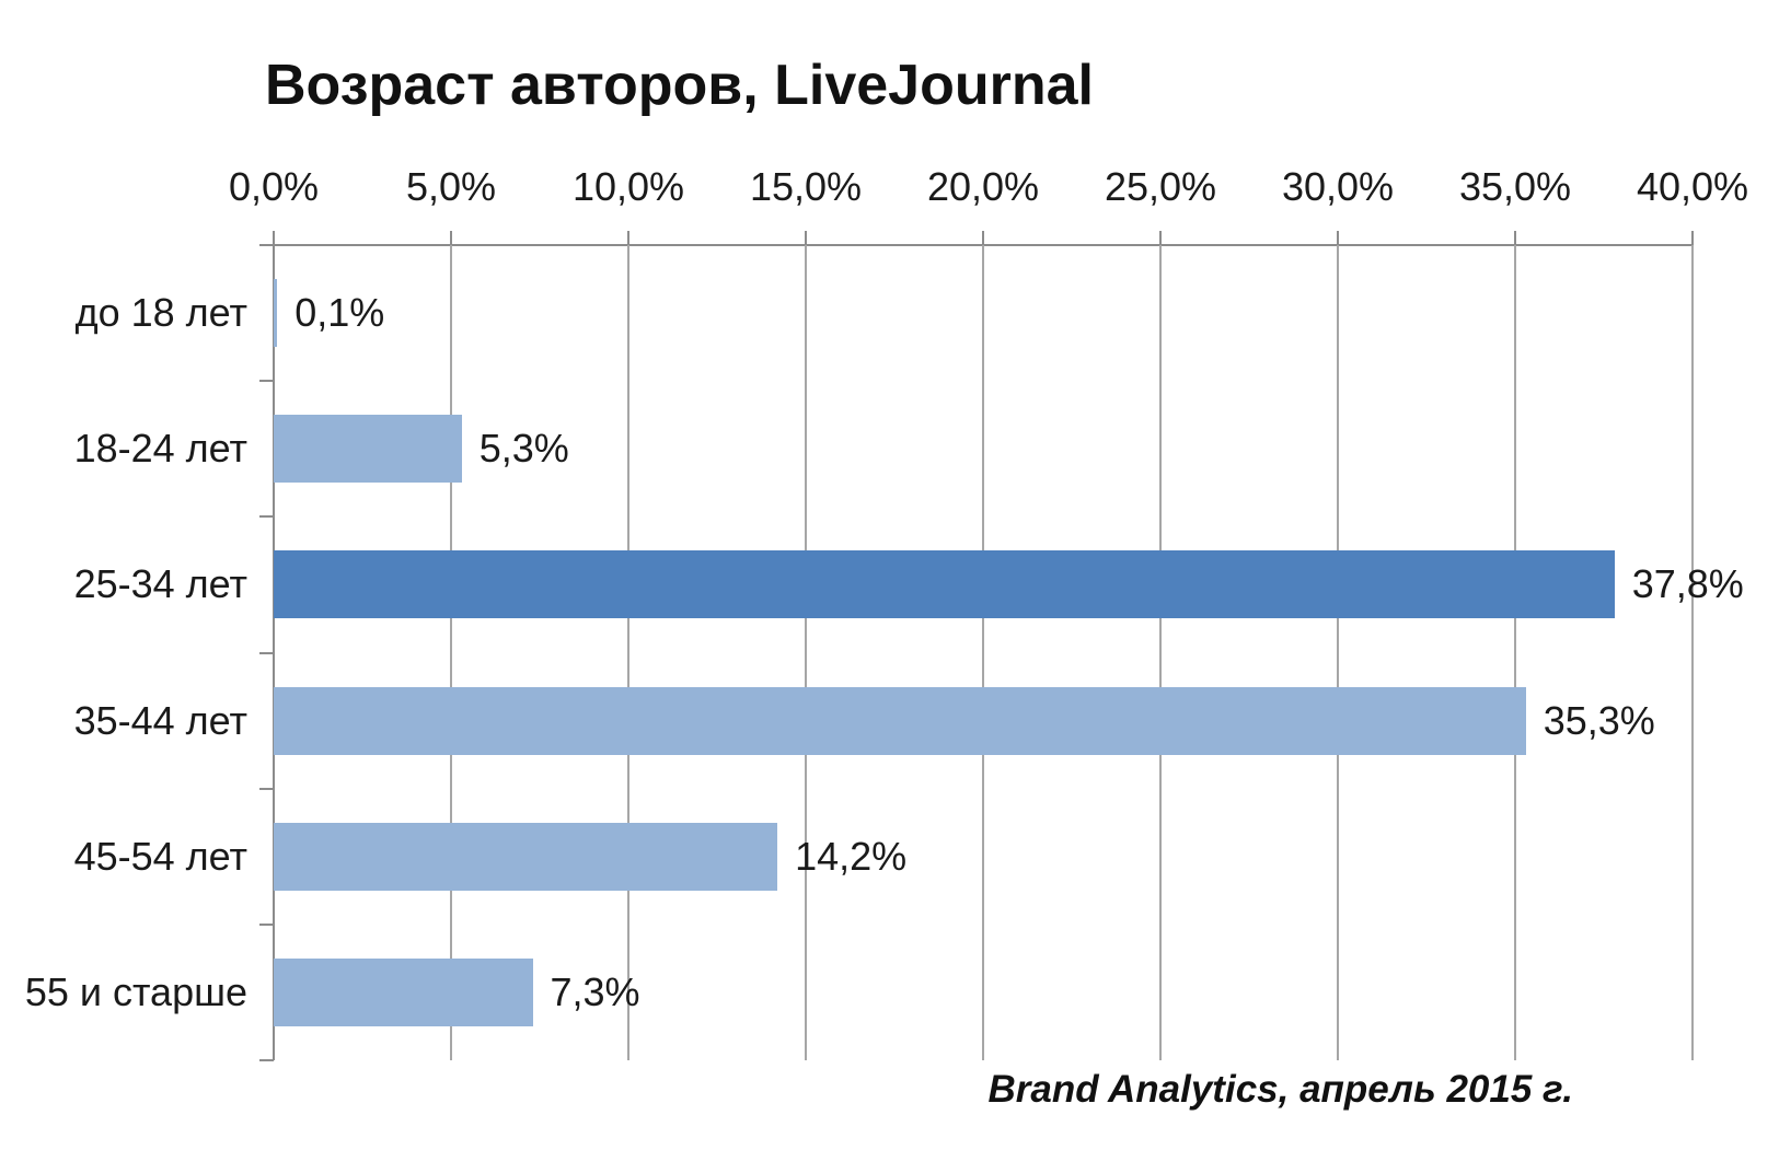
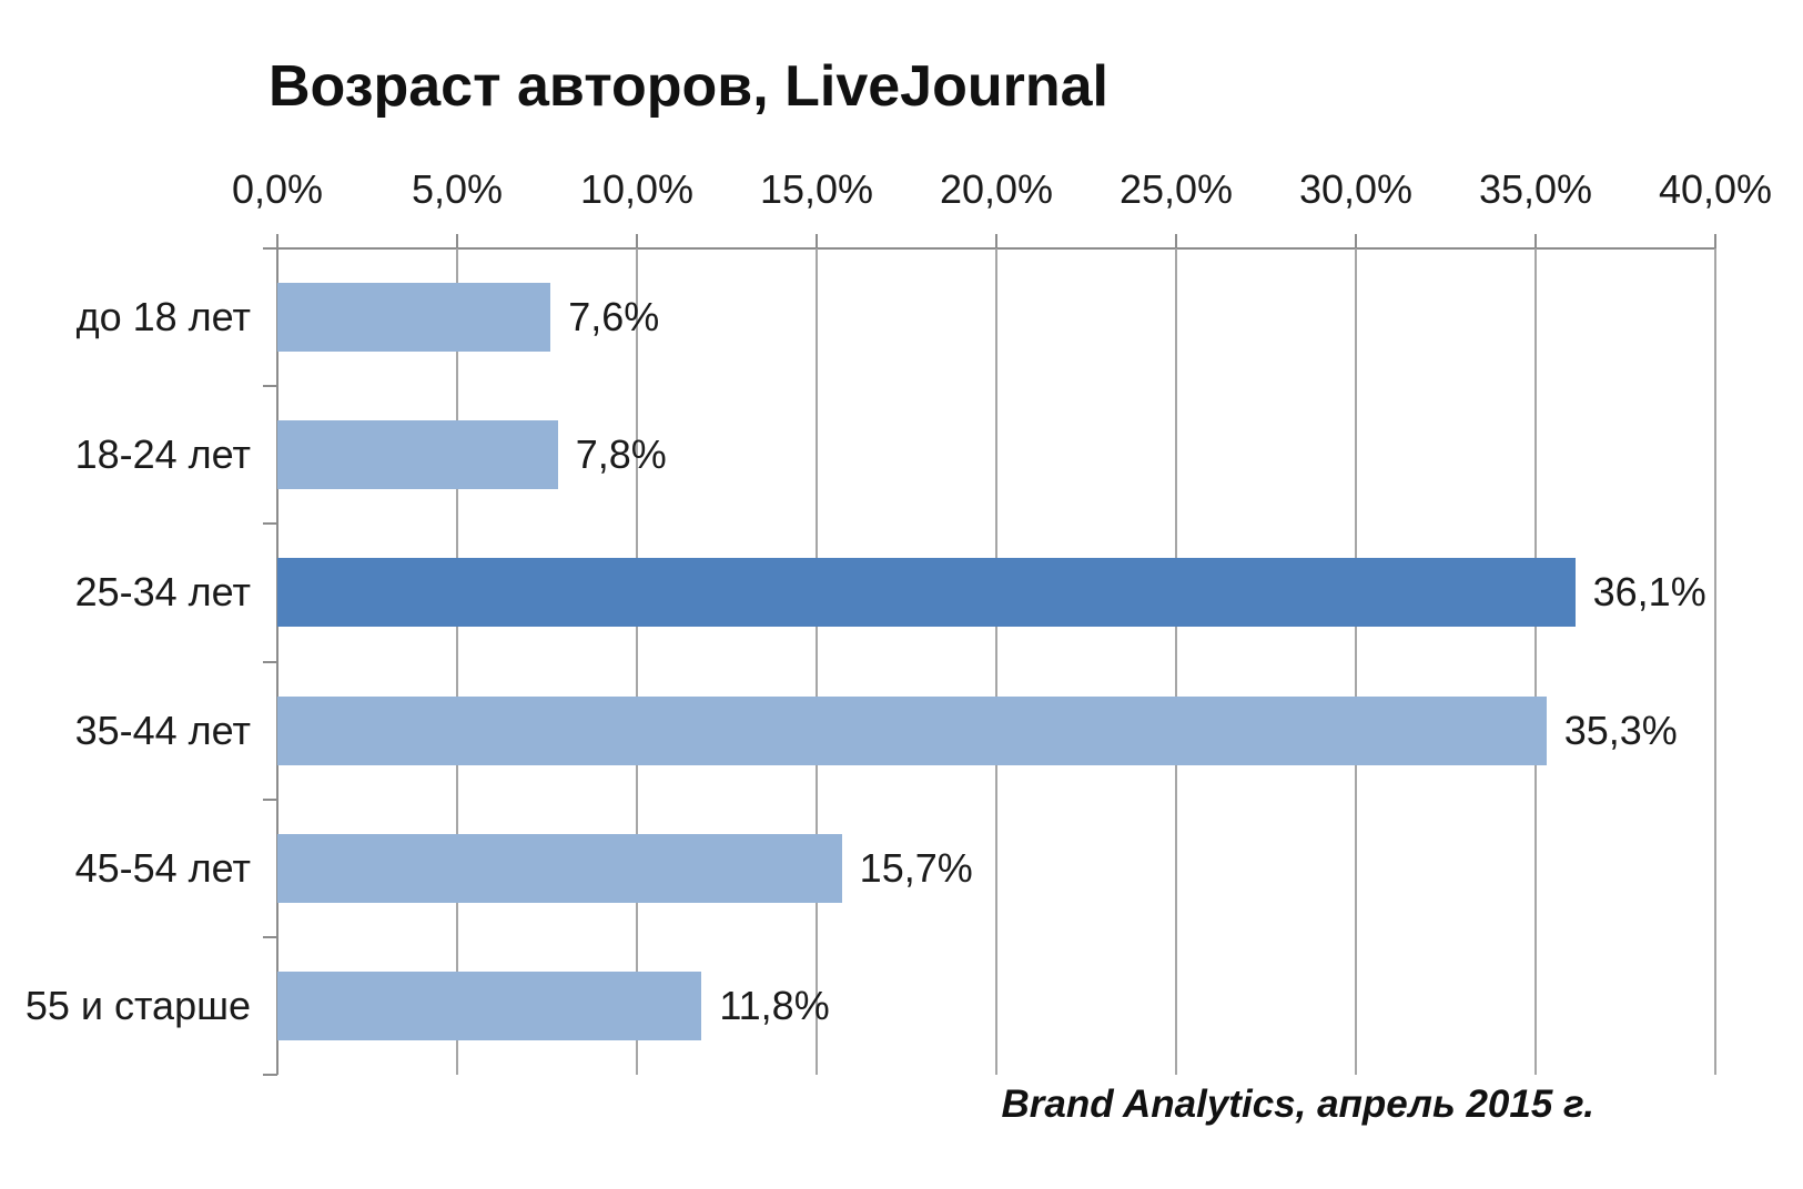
до 18 лет: 0,1% -> 7,6%
18-24 лет: 5,3% -> 7,8%
25-34 лет: 37,8% -> 36,1%
45-54 лет: 14,2% -> 15,7%
55 и старше: 7,3% -> 11,8%
